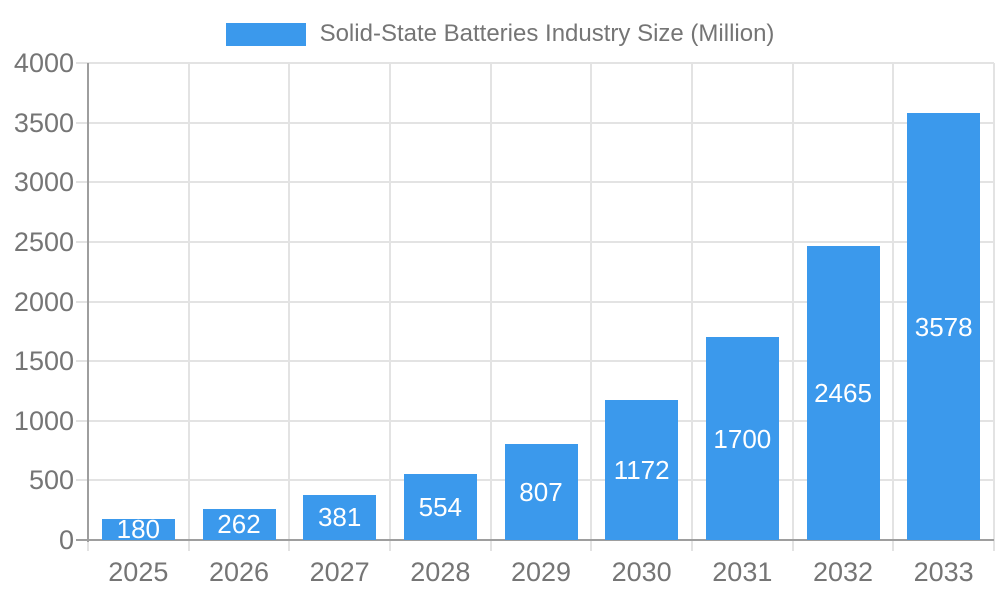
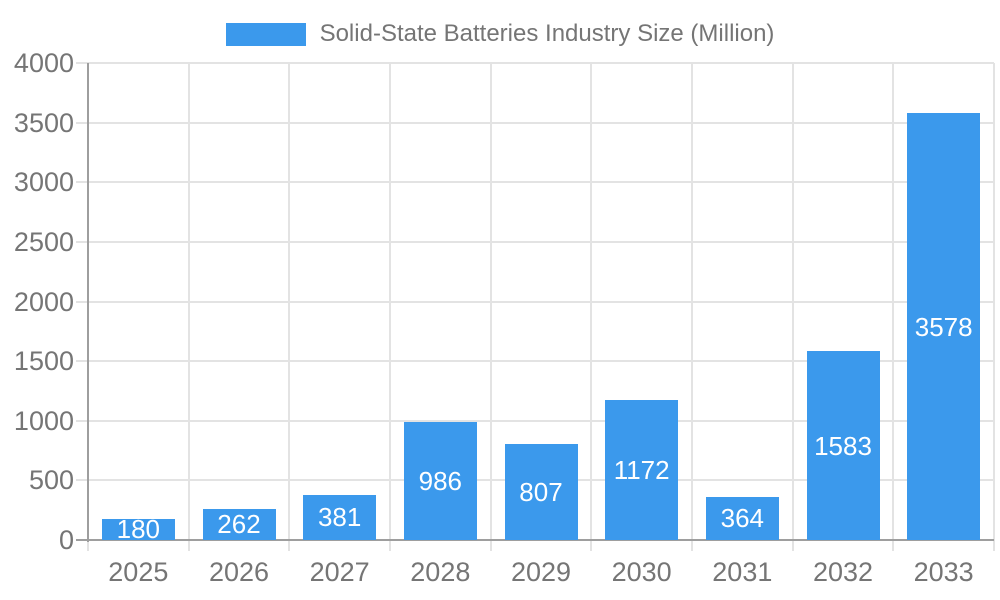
2028: 554 -> 986
2031: 1700 -> 364
2032: 2465 -> 1583
